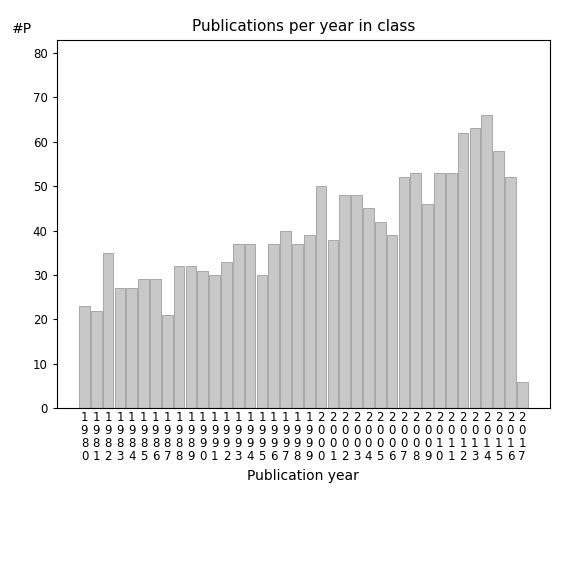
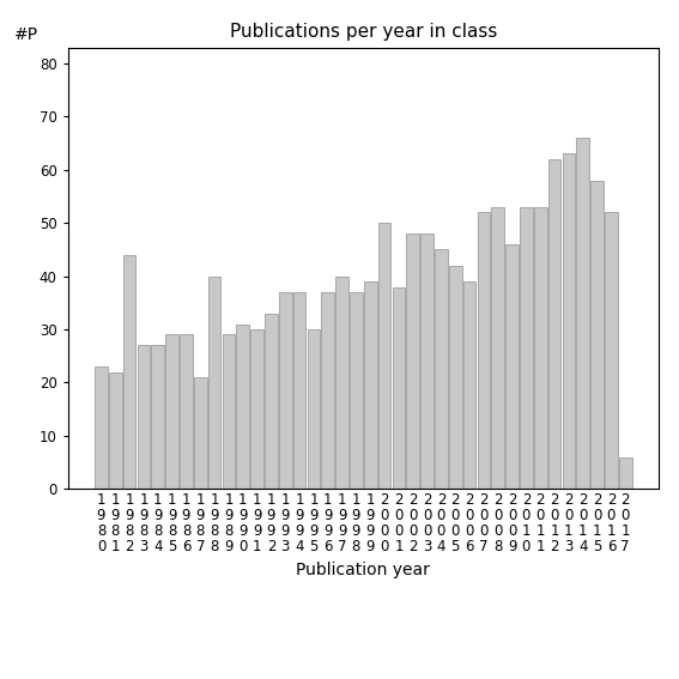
1 9 8 2: 35 -> 44
1 9 8 8: 32 -> 40
1 9 8 9: 32 -> 29
